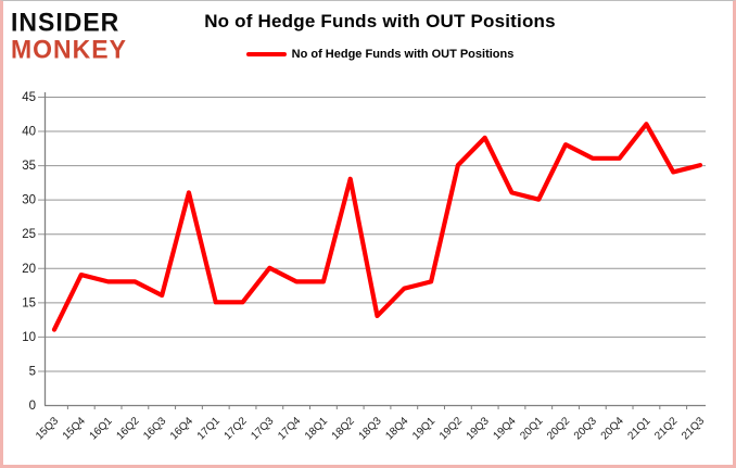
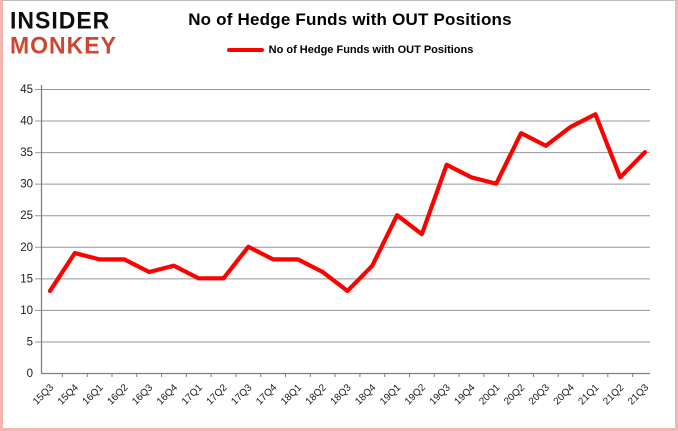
15Q3: 11 -> 13
16Q4: 31 -> 17
18Q2: 33 -> 16
19Q1: 18 -> 25
19Q2: 35 -> 22
19Q3: 39 -> 33
20Q4: 36 -> 39
21Q2: 34 -> 31
